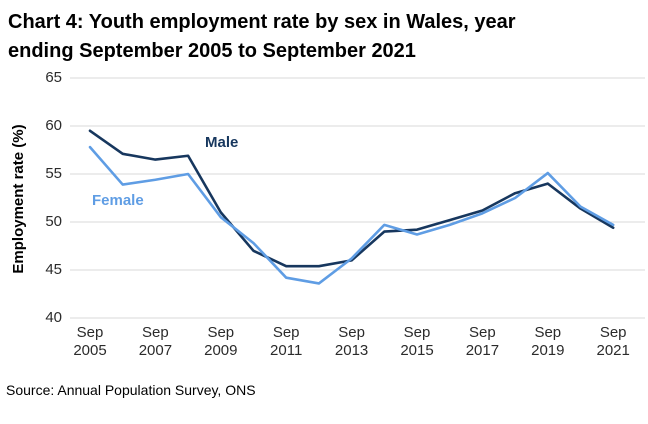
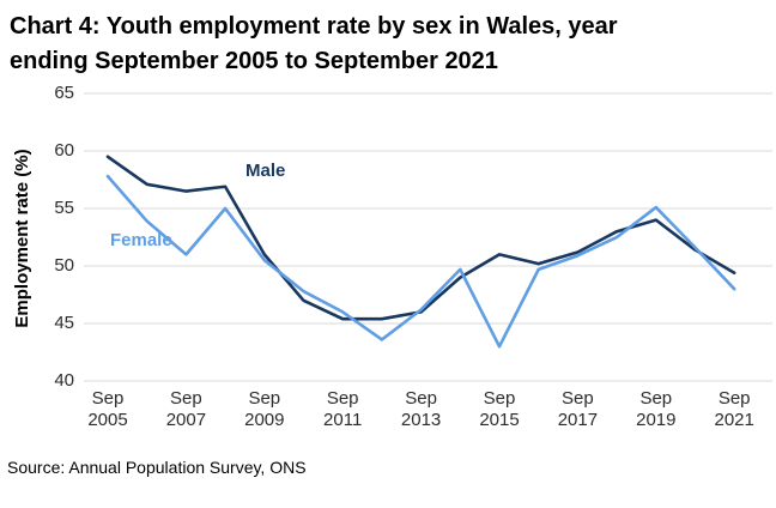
Female/2007: 54 -> 51
Female/2011: 44 -> 46
Male/2015: 49 -> 51
Female/2015: 49 -> 43
Female/2021: 50 -> 48
